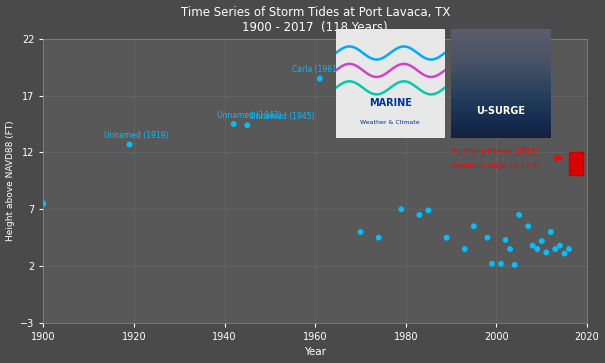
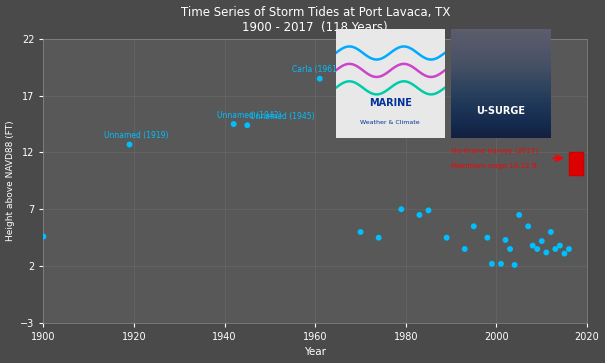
1900: 7.5 -> 4.6
